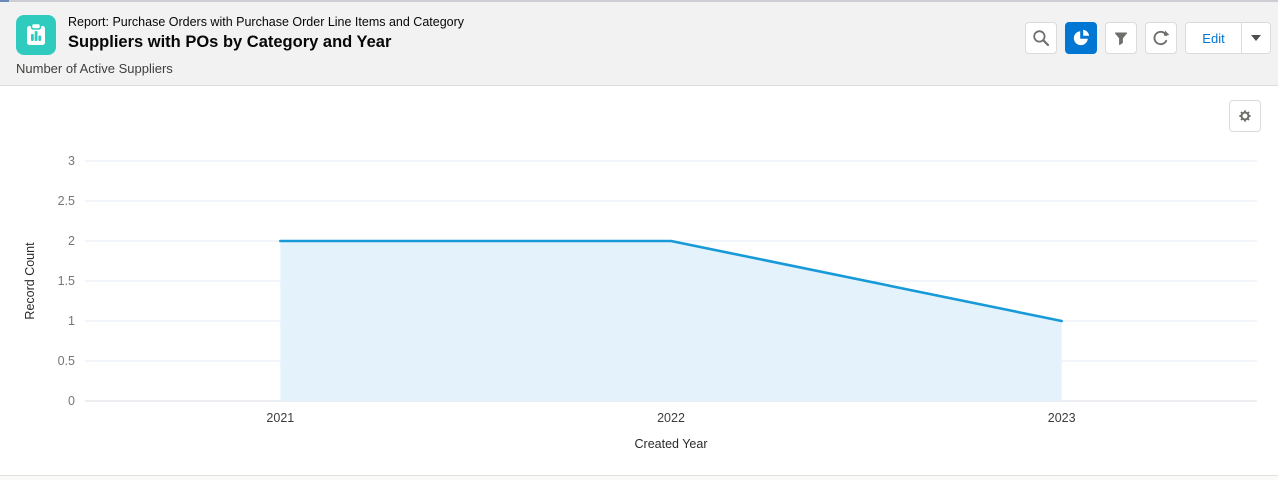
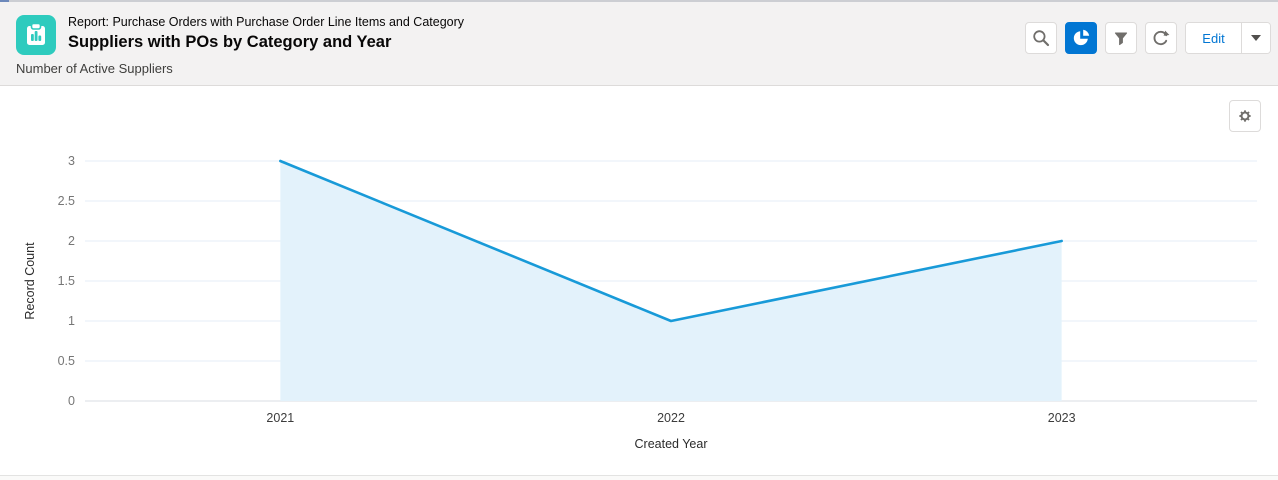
2021: 2 -> 3
2022: 2 -> 1
2023: 1 -> 2
